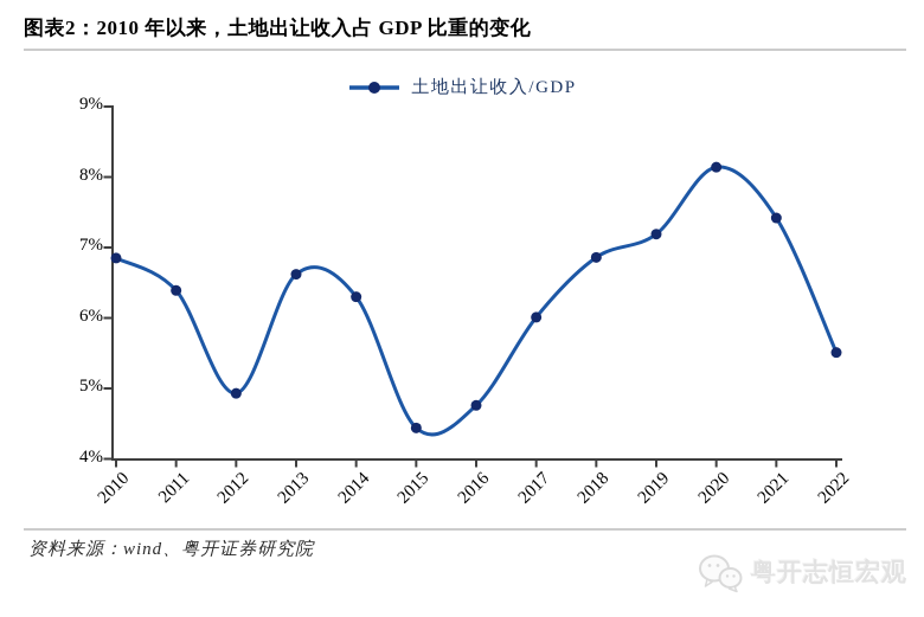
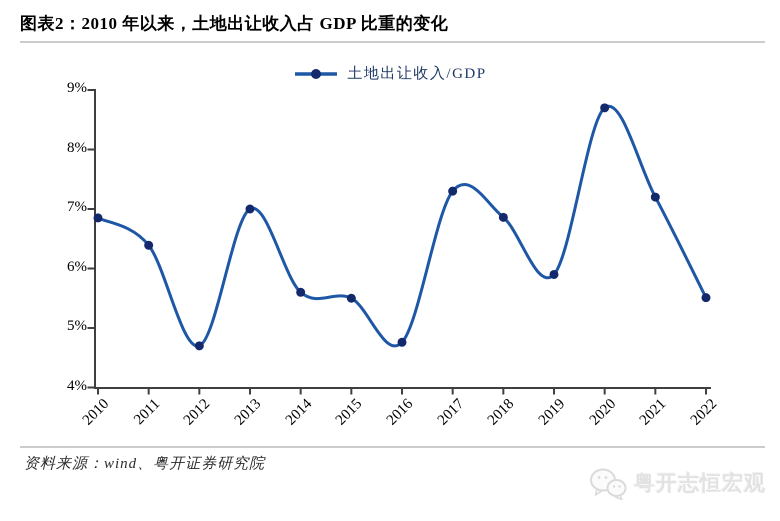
2012: 4.9% -> 4.7%
2013: 6.6% -> 7.0%
2014: 6.3% -> 5.6%
2015: 4.4% -> 5.5%
2017: 6.0% -> 7.3%
2019: 7.2% -> 5.9%
2020: 8.1% -> 8.7%
2021: 7.4% -> 7.2%
